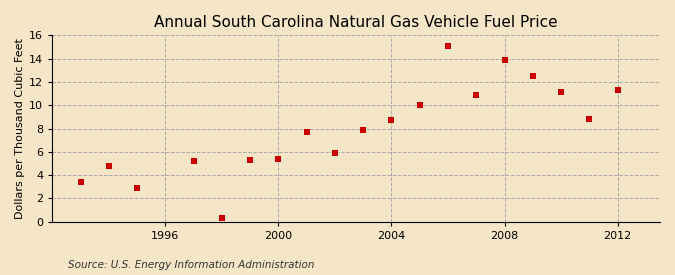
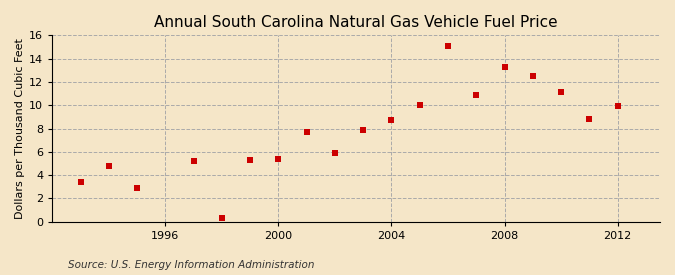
2008: 13.9 -> 13.3
2012: 11.3 -> 9.9
